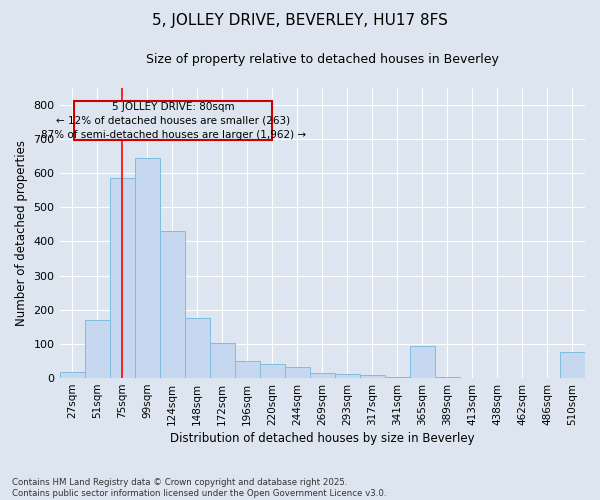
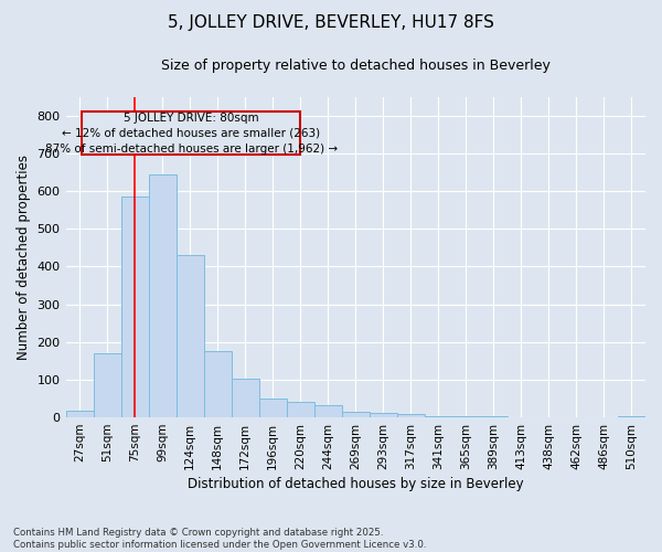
365sqm: 95 -> 3
510sqm: 75 -> 4
